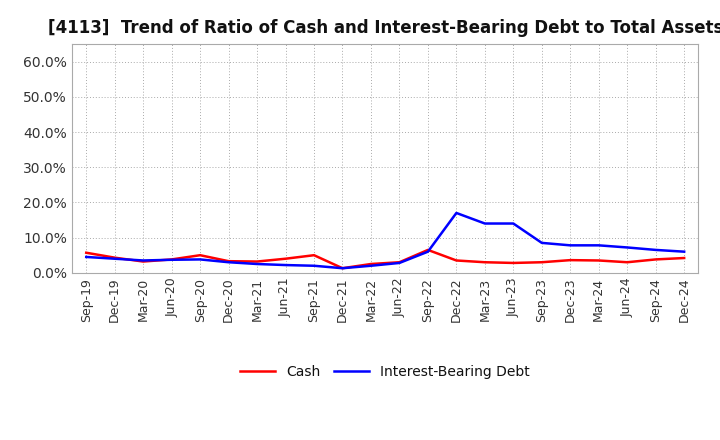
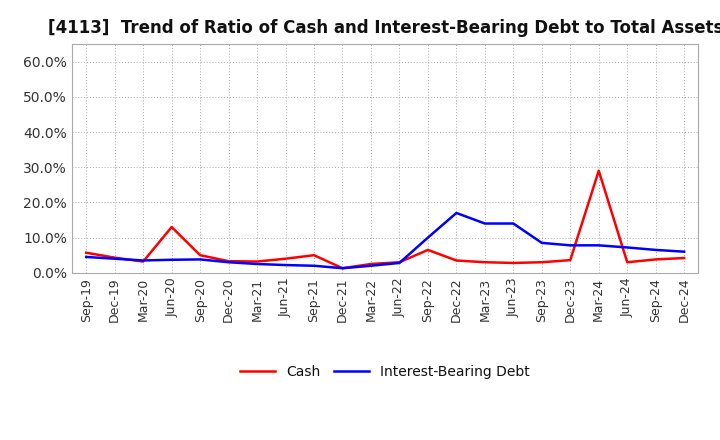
Cash/Jun-20: 3.8% -> 13.0%
Interest-Bearing Debt/Sep-22: 6.0% -> 10.0%
Cash/Mar-24: 3.5% -> 29.0%
